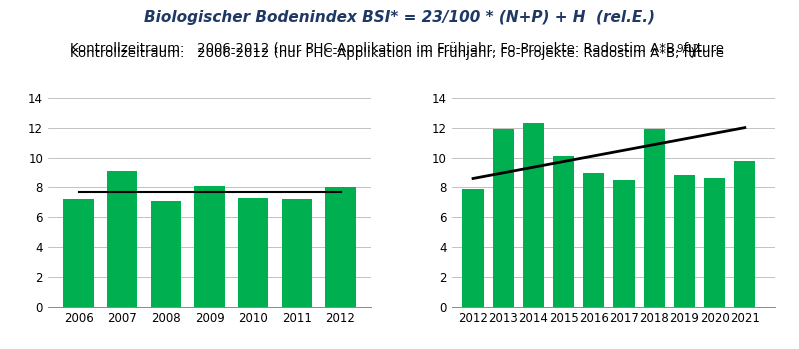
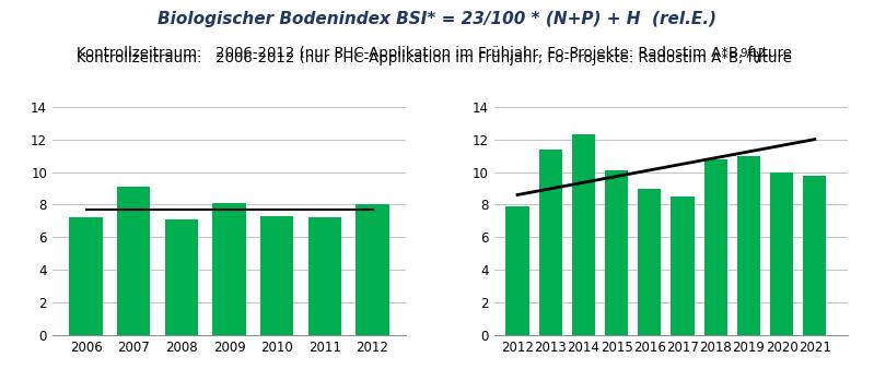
2013: 11.9 -> 11.4
2018: 11.9 -> 10.8
2019: 8.8 -> 11.0
2020: 8.6 -> 10.0
